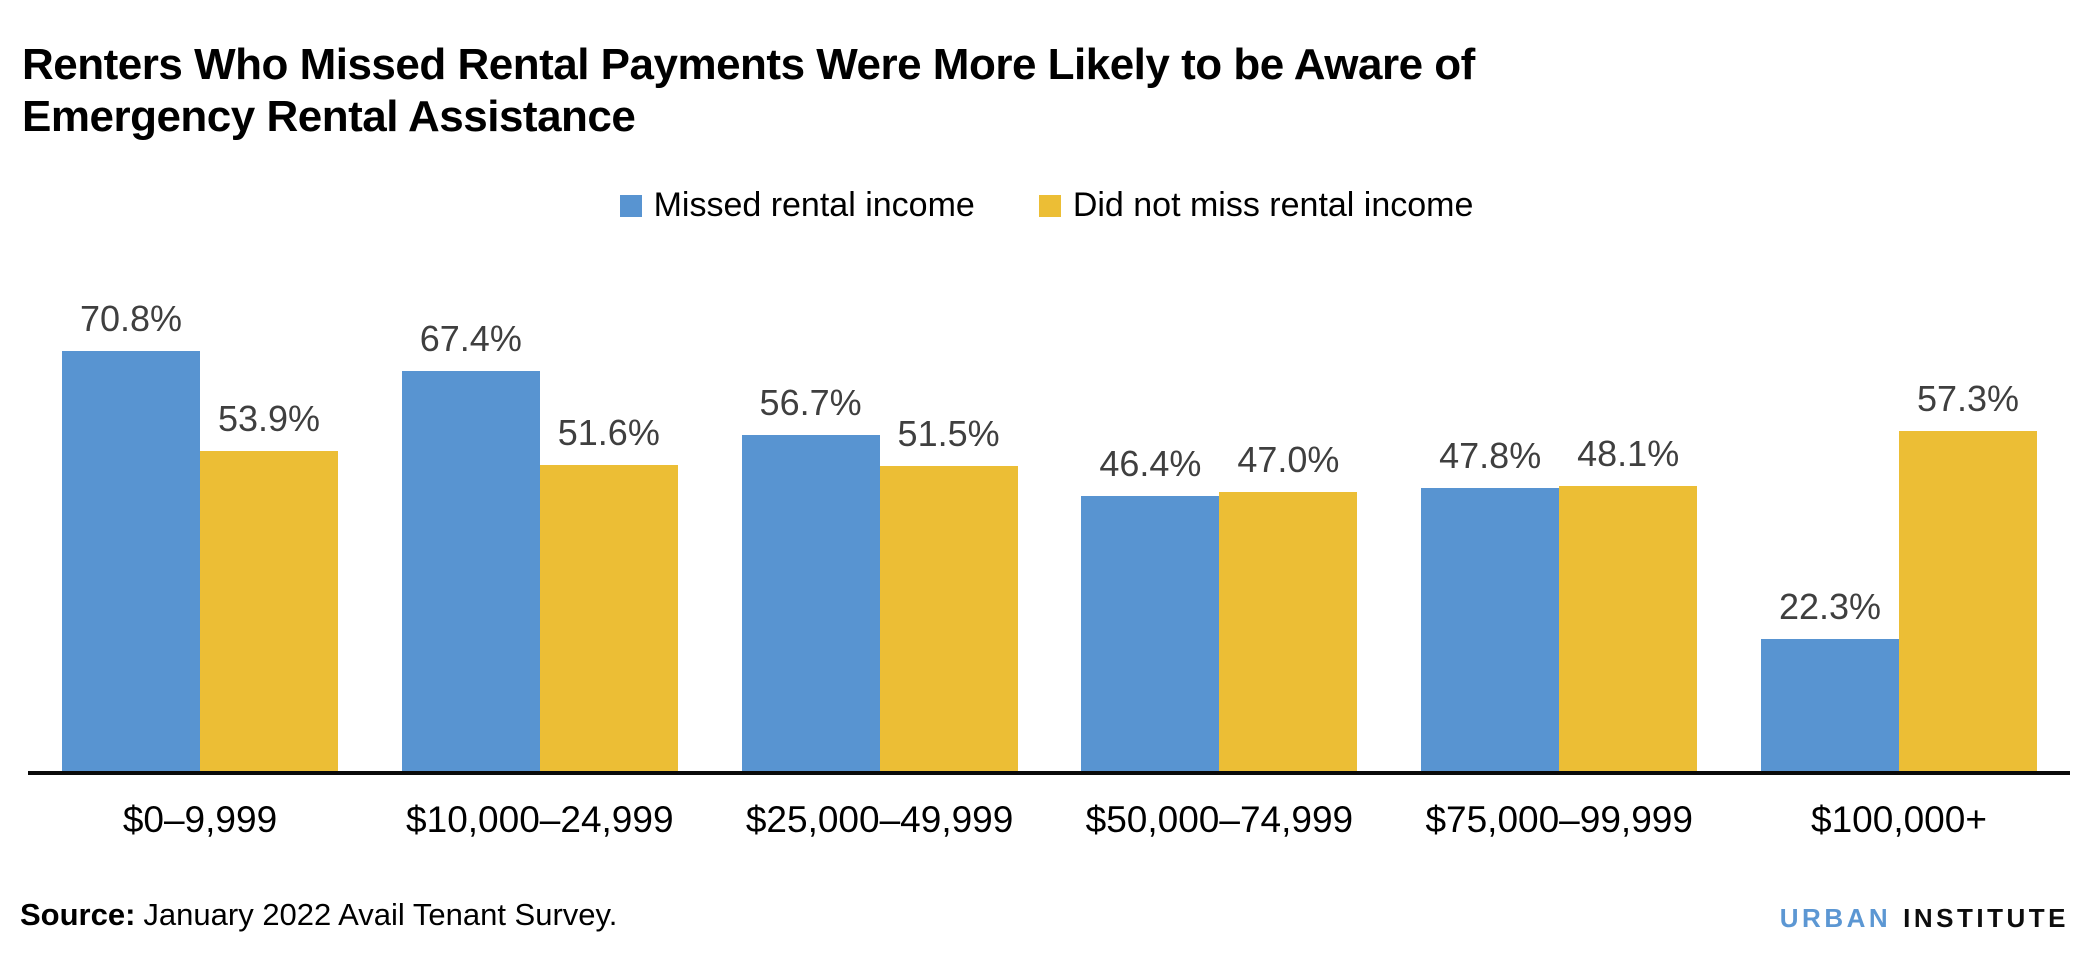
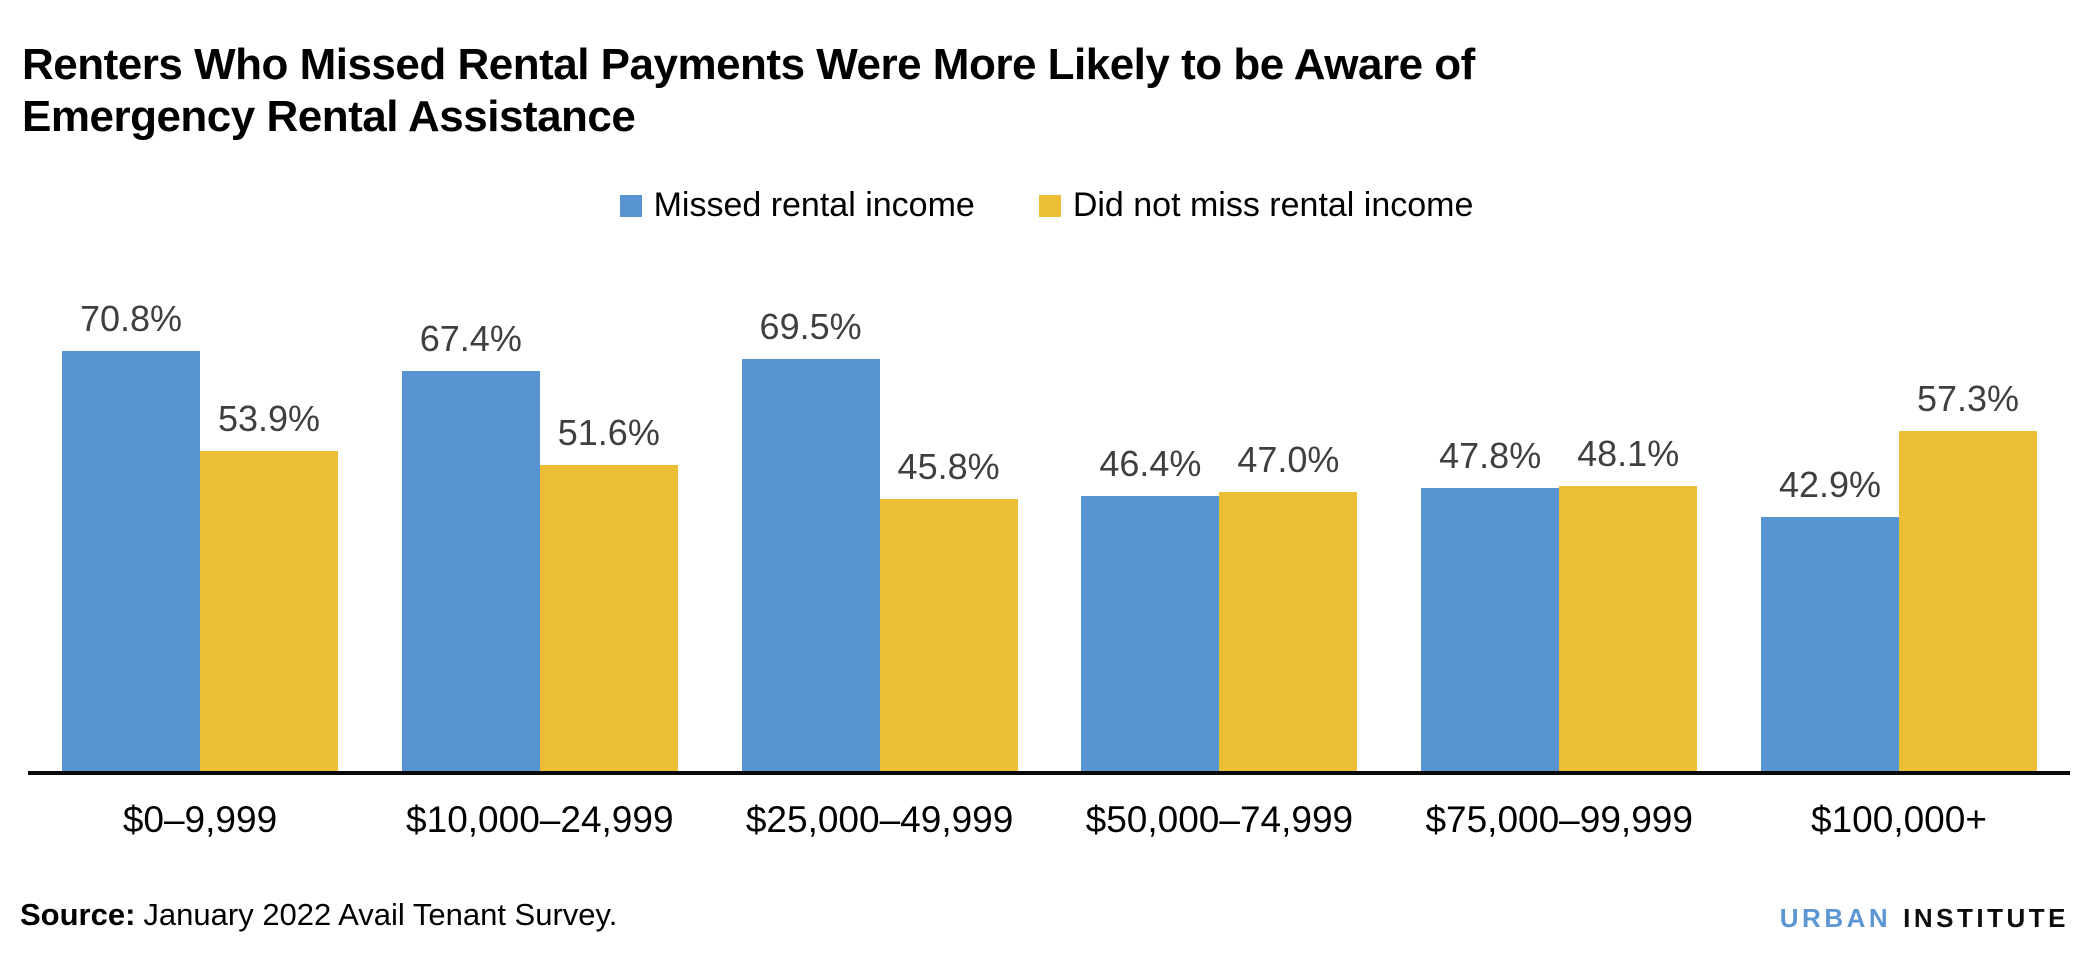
Missed rental income/$25,000–49,999: 56.7% -> 69.5%
Did not miss rental income/$25,000–49,999: 51.5% -> 45.8%
Missed rental income/$100,000+: 22.3% -> 42.9%
